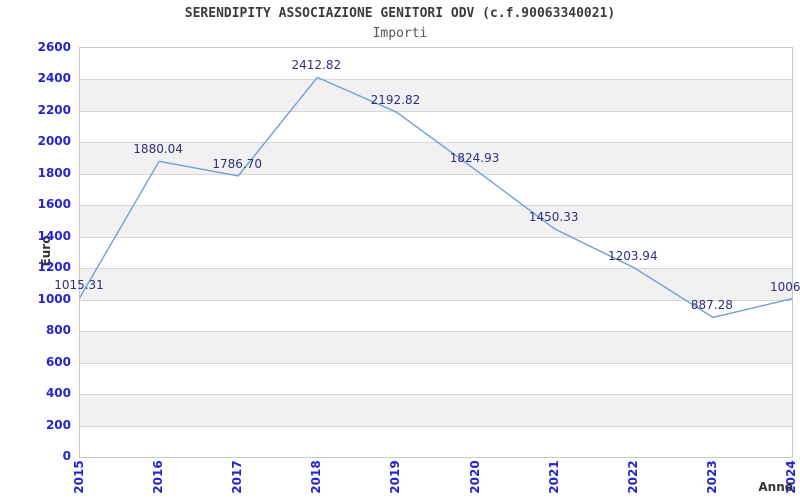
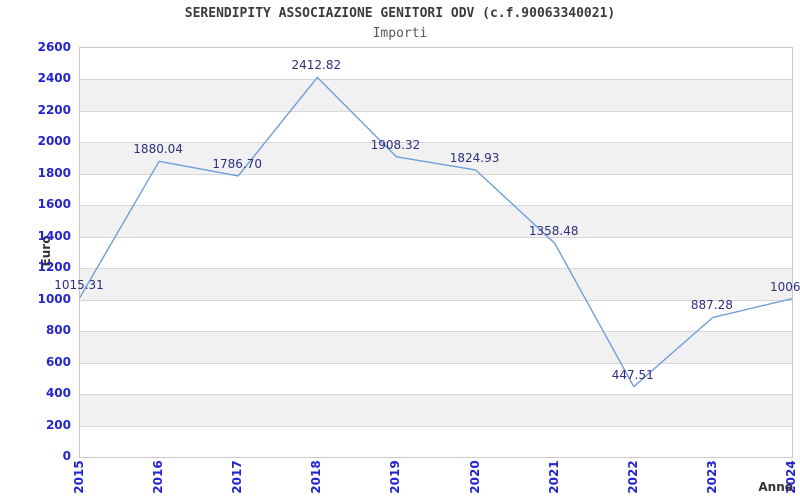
2019: 2192.82 -> 1908.32
2021: 1450.33 -> 1358.48
2022: 1203.94 -> 447.51
